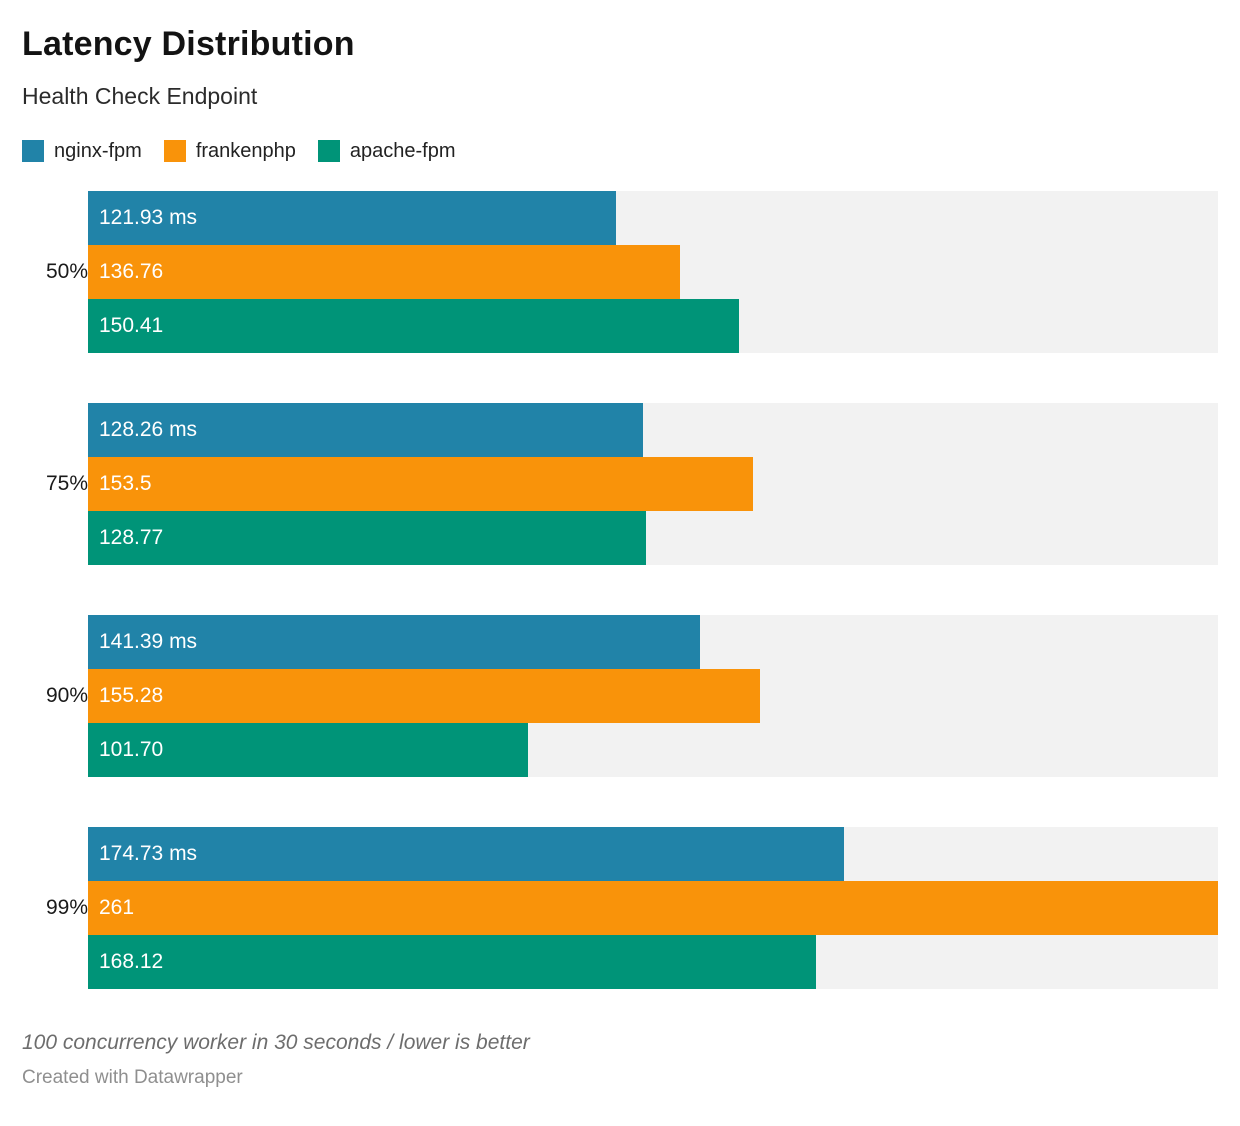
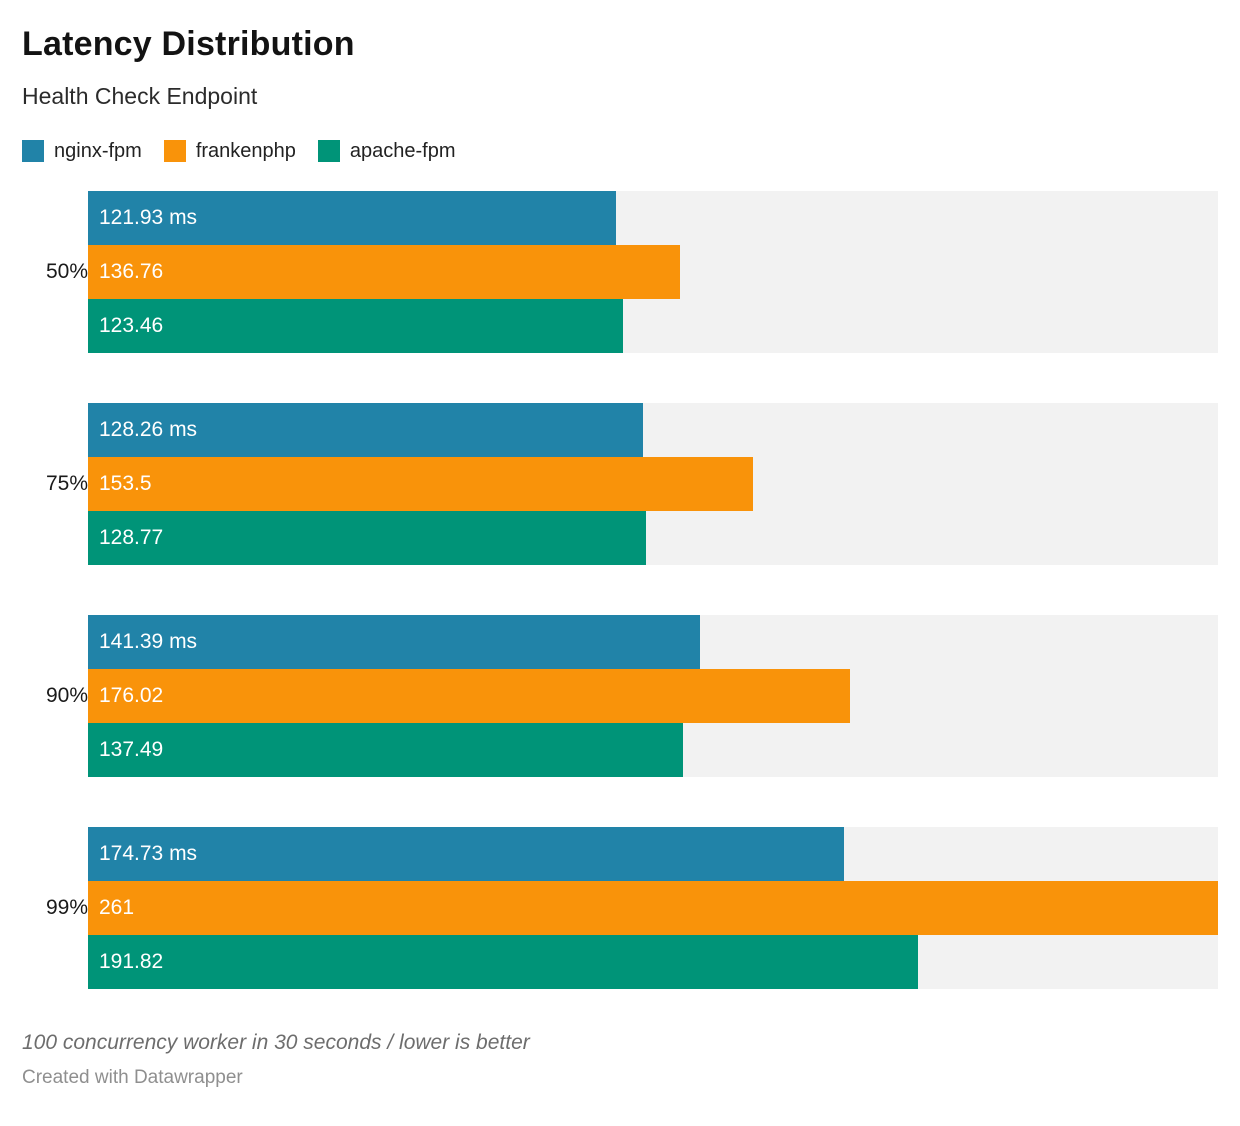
apache-fpm/50%: 150.41 -> 123.46
frankenphp/90%: 155.28 -> 176.02
apache-fpm/90%: 101.70 -> 137.49
apache-fpm/99%: 168.12 -> 191.82
